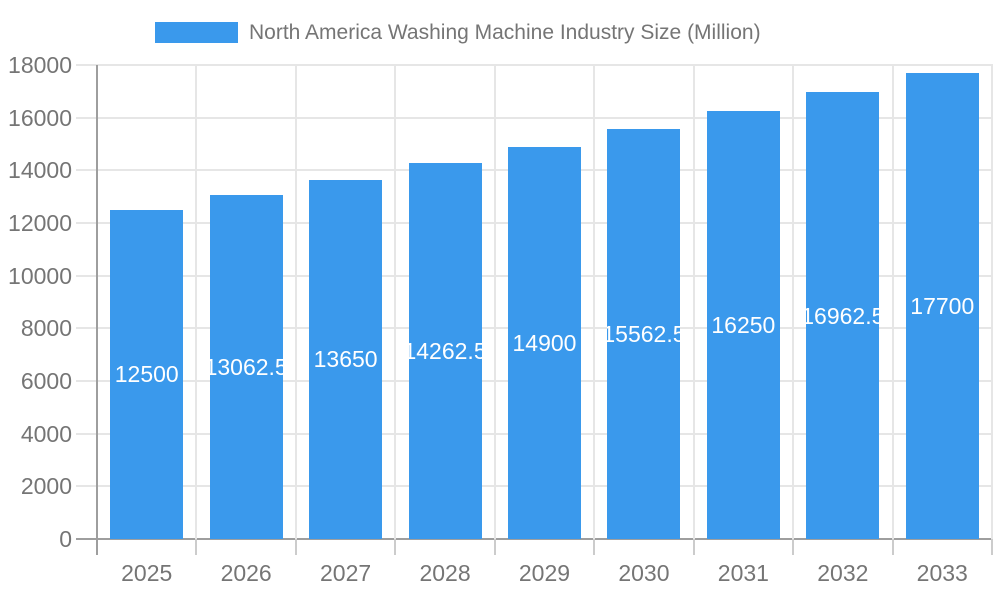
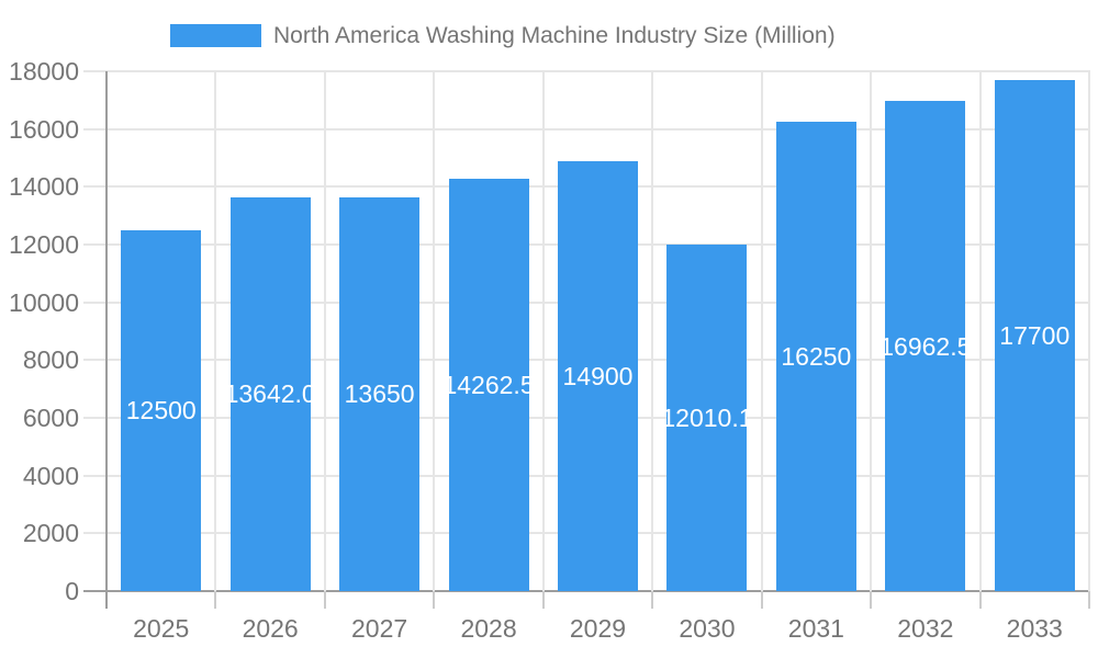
2026: 13062.5 -> 13642.0
2030: 15562.5 -> 12010.1
